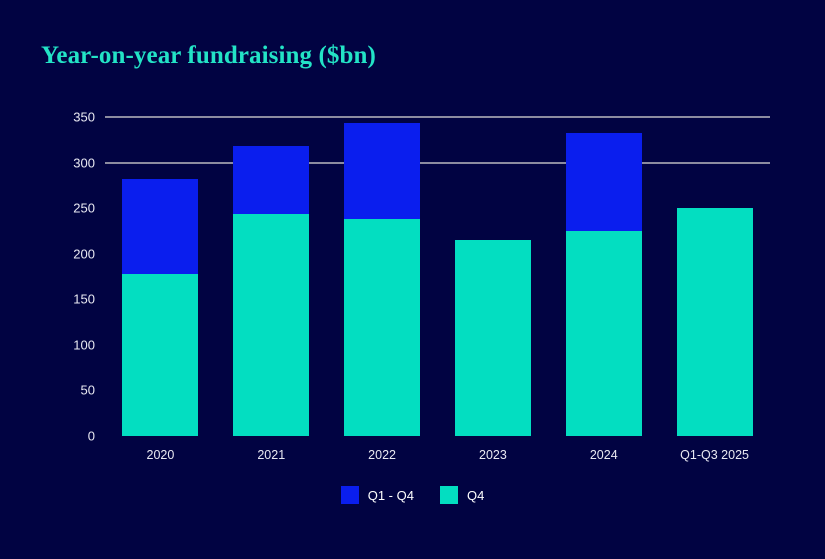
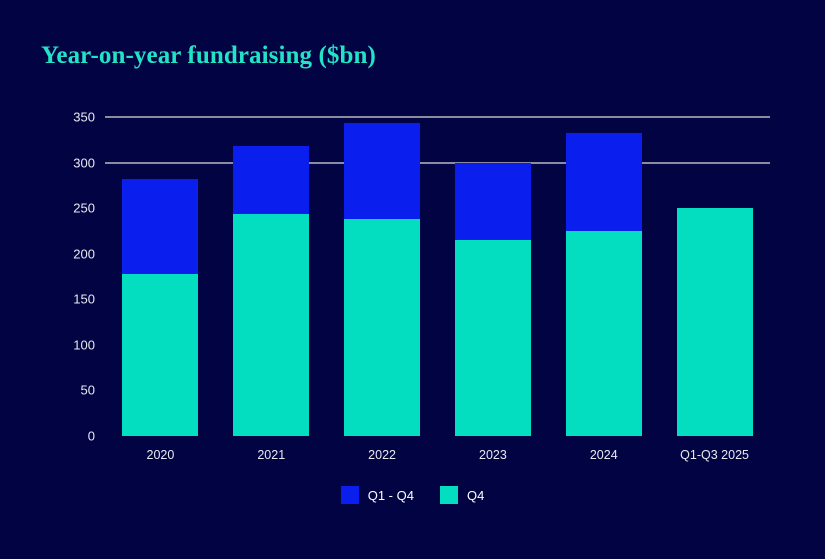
Q1 - Q4/2023: 180 -> 300
